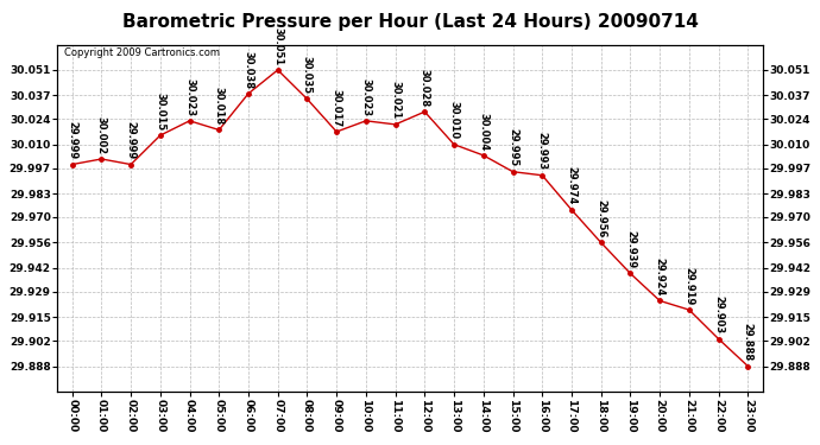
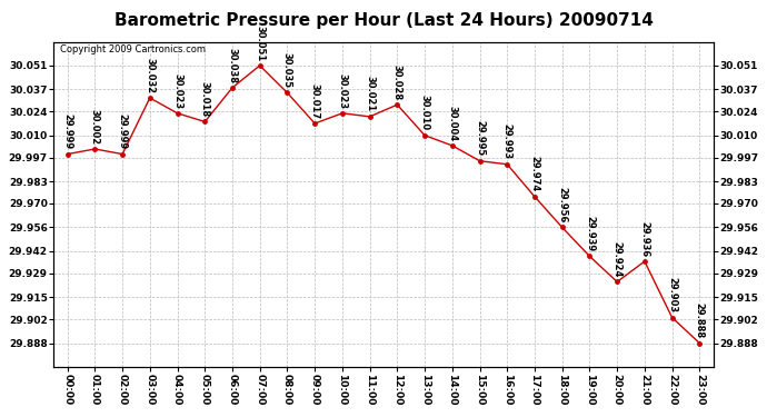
03:00: 30.015 -> 30.032
21:00: 29.919 -> 29.936
